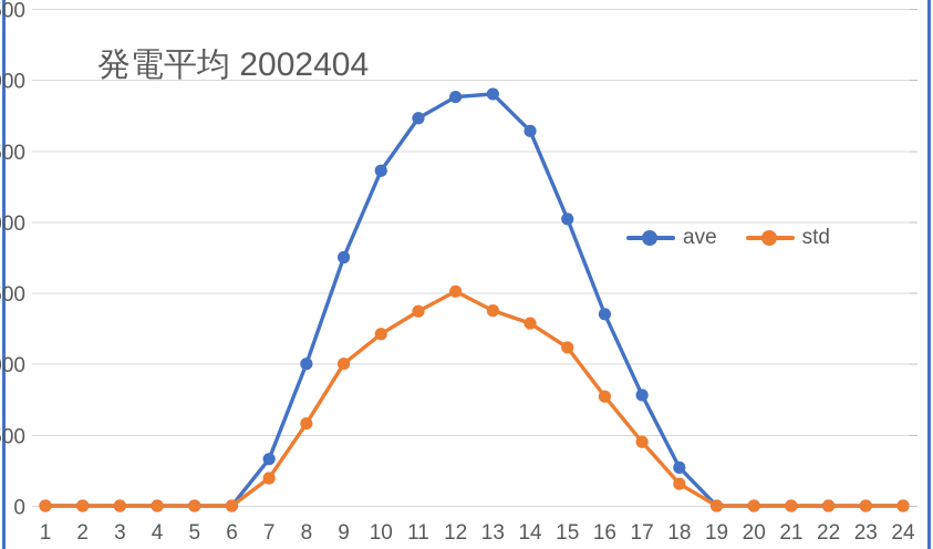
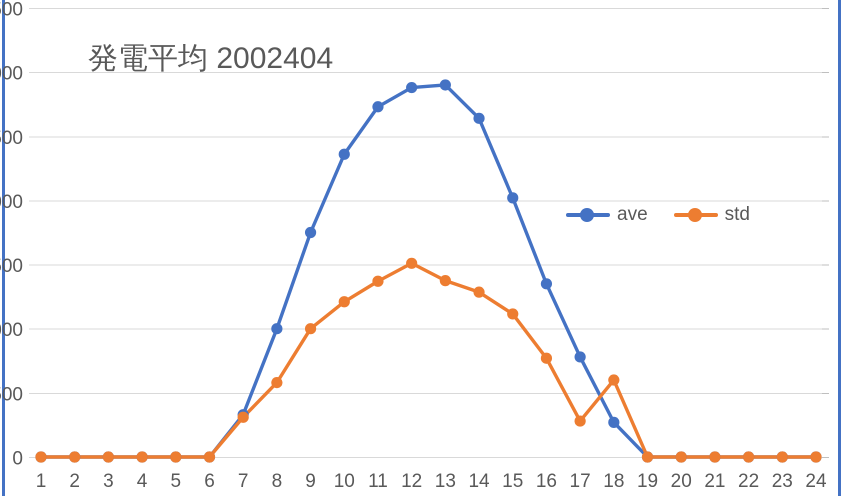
std/7: 200 -> 310
std/17: 450 -> 280
std/18: 160 -> 600
